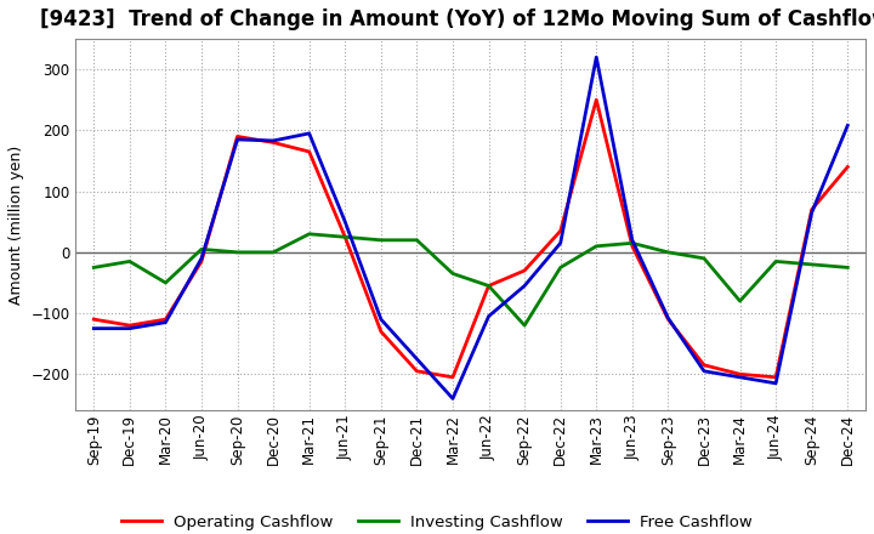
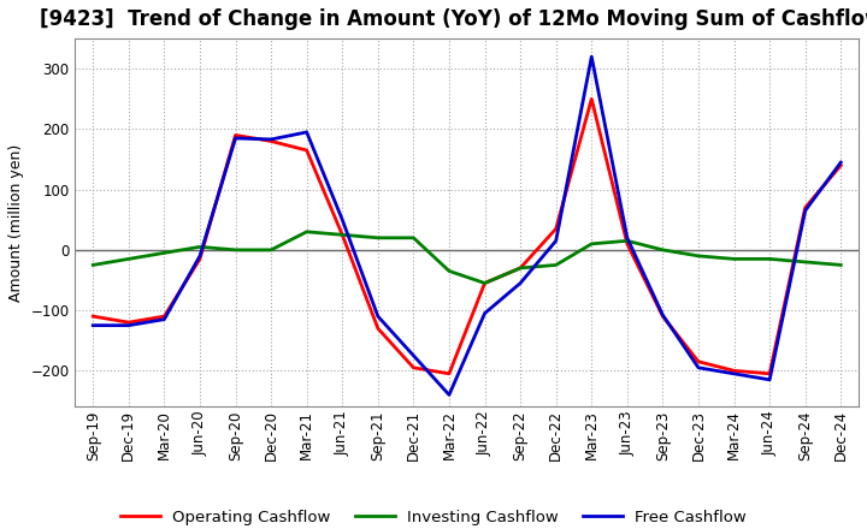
Investing Cashflow/Mar-20: -50 -> -5
Investing Cashflow/Sep-22: -120 -> -30
Investing Cashflow/Mar-24: -80 -> -15
Free Cashflow/Dec-24: 208 -> 145
